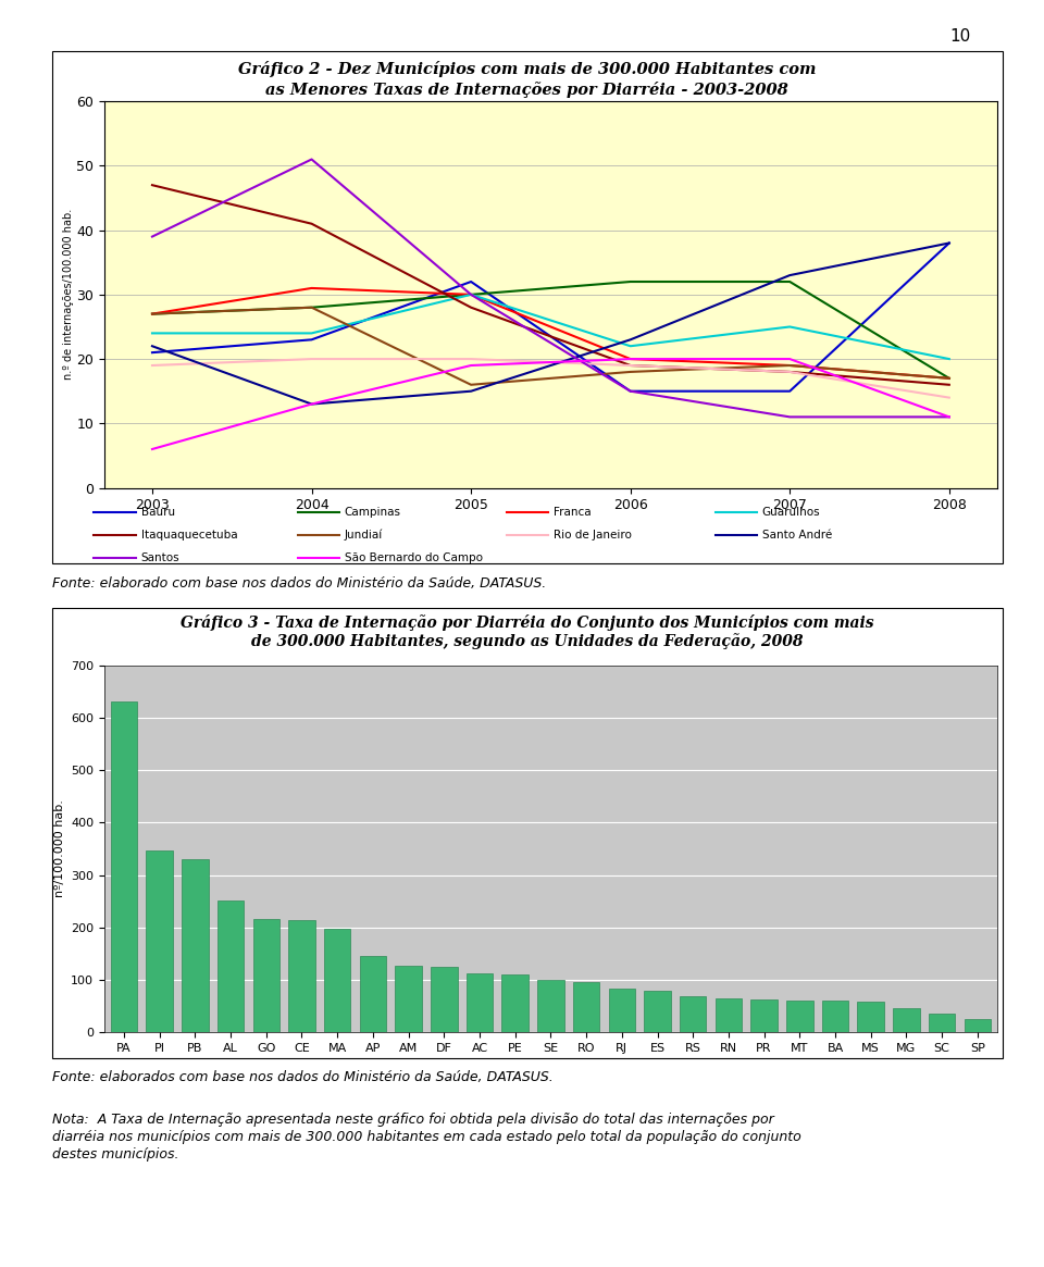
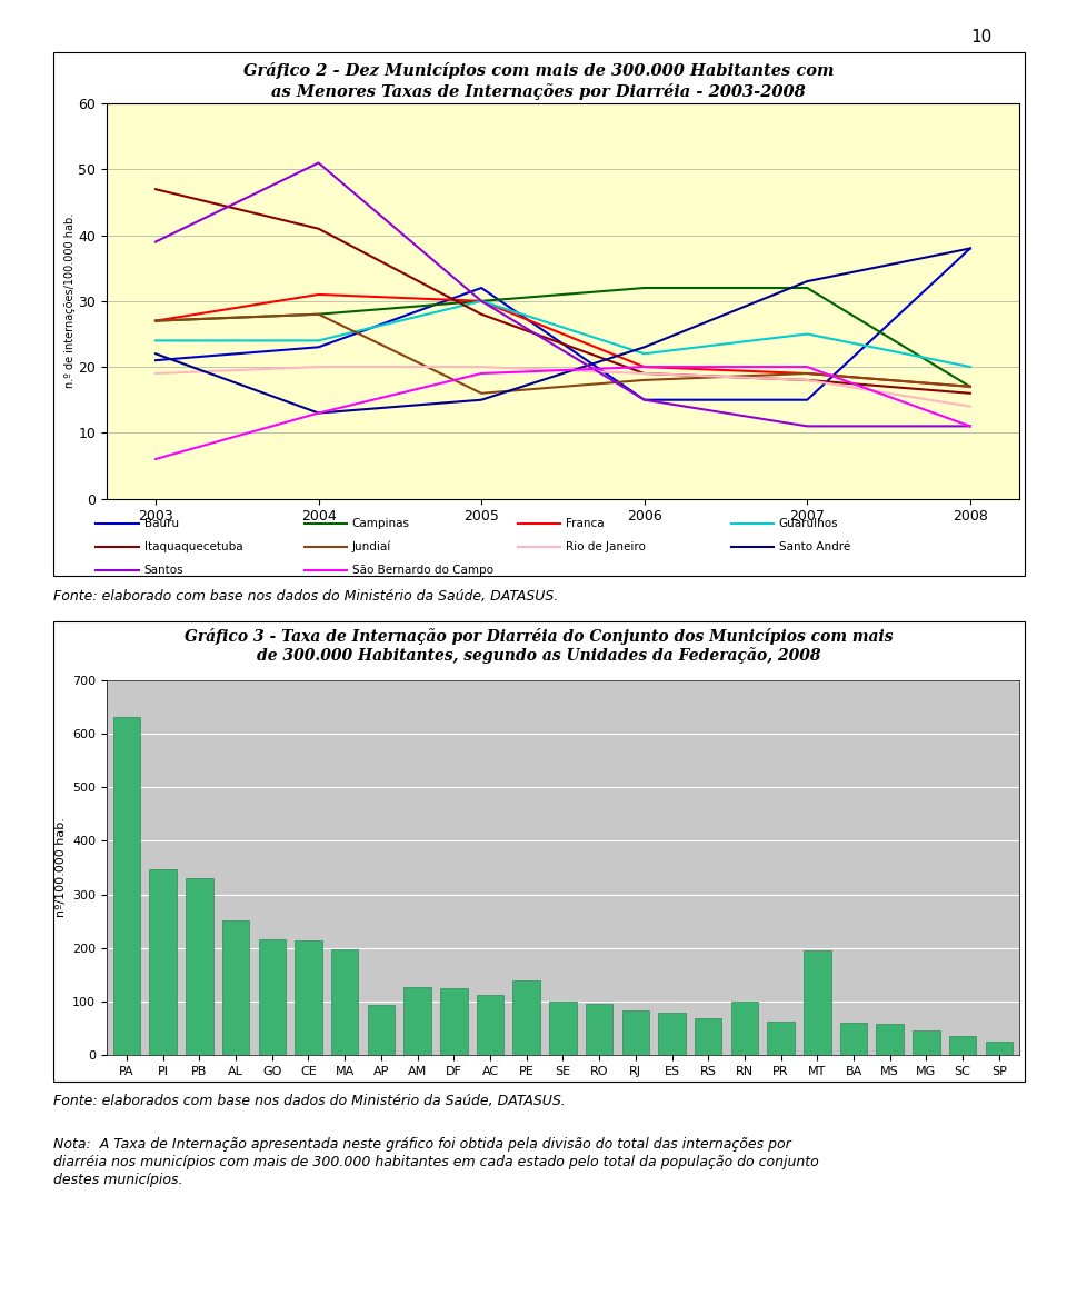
AP: 145 -> 95
PE: 110 -> 140
RN: 65 -> 100
MT: 62 -> 195
